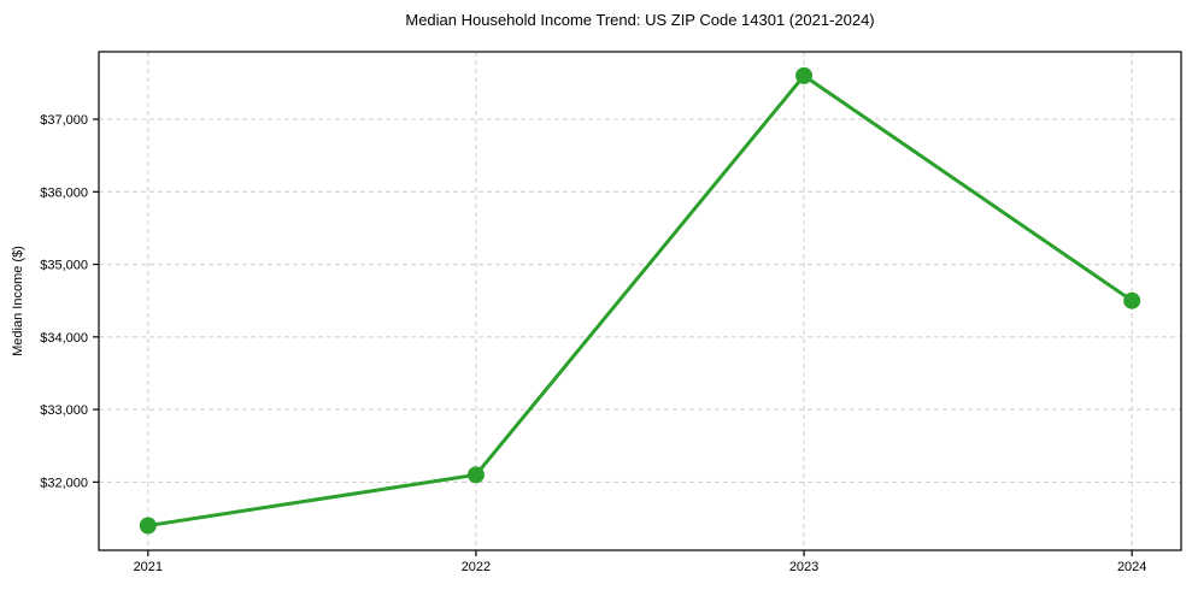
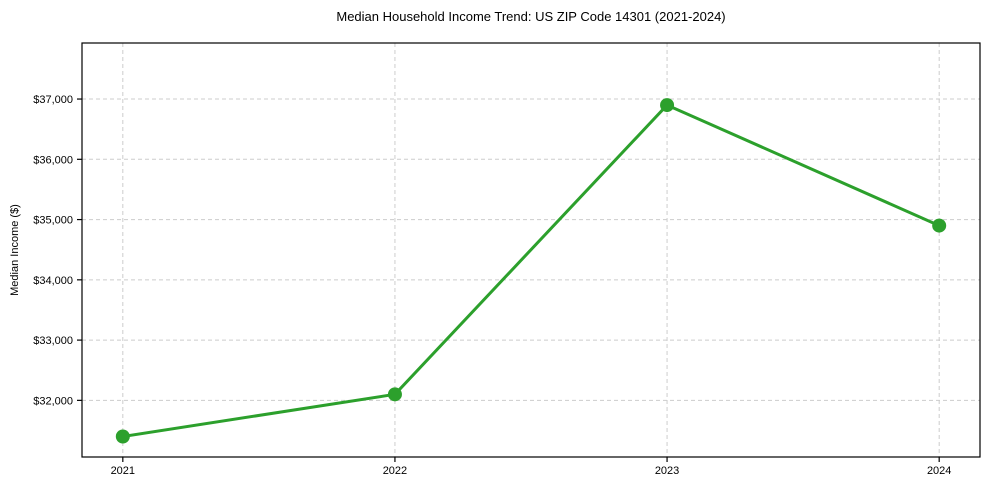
2023: $37600 -> $36900
2024: $34500 -> $34900
